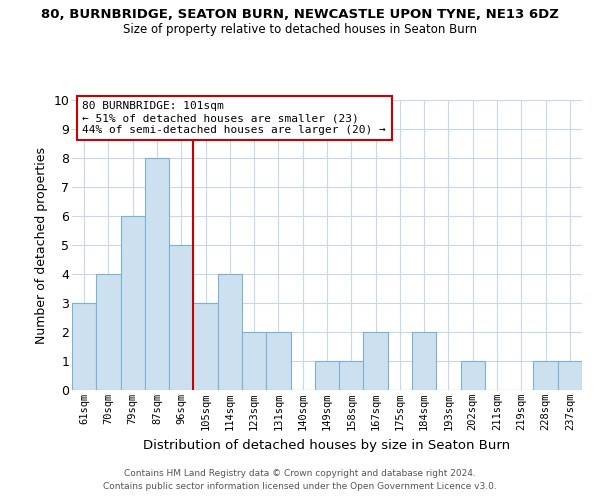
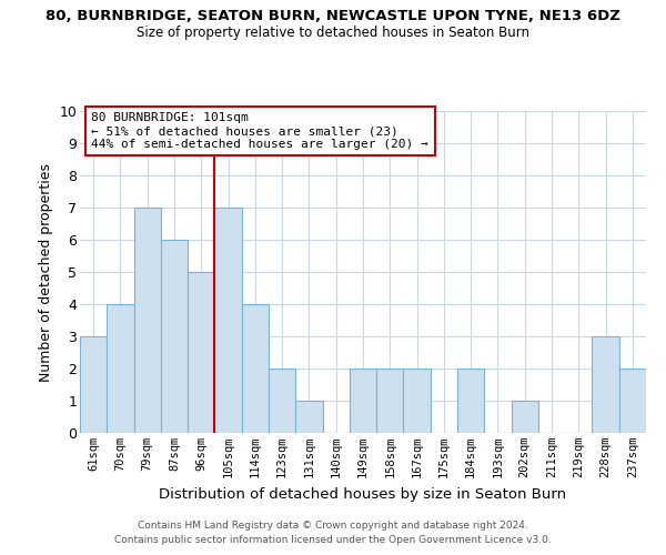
79sqm: 6 -> 7
87sqm: 8 -> 6
105sqm: 3 -> 7
131sqm: 2 -> 1
149sqm: 1 -> 2
158sqm: 1 -> 2
228sqm: 1 -> 3
237sqm: 1 -> 2
